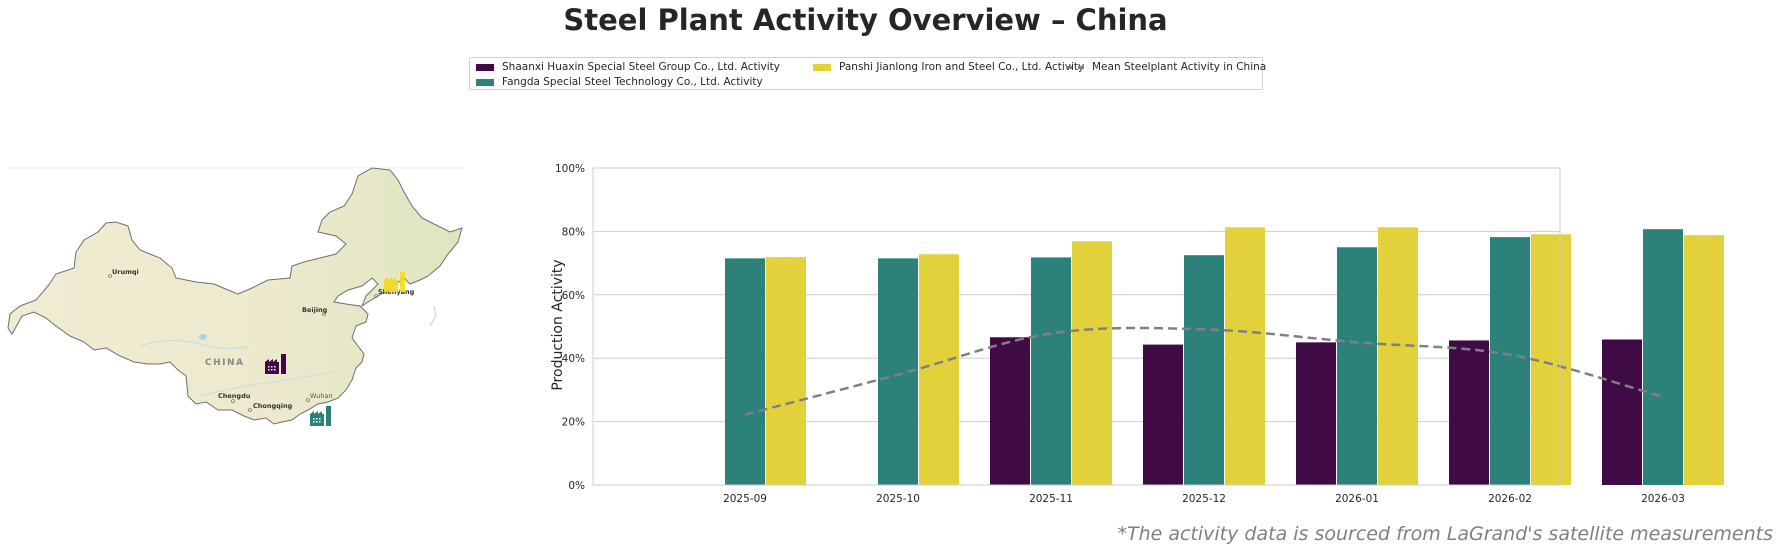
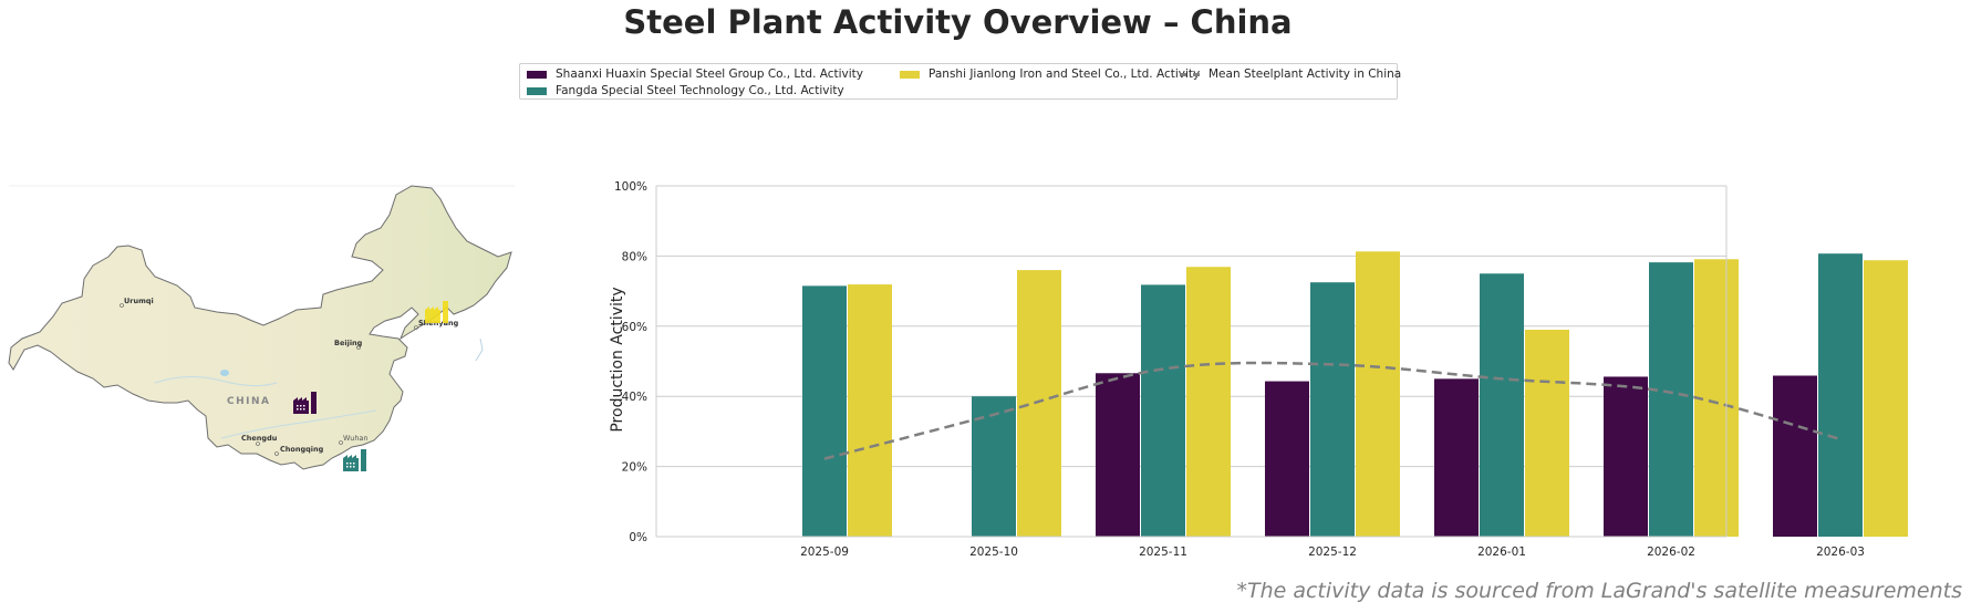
Fangda Special Steel Technology Co., Ltd. Activity/2025-10: 72% -> 40%
Panshi Jianlong Iron and Steel Co., Ltd. Activity/2025-10: 73% -> 76%
Panshi Jianlong Iron and Steel Co., Ltd. Activity/2026-01: 81% -> 59%
